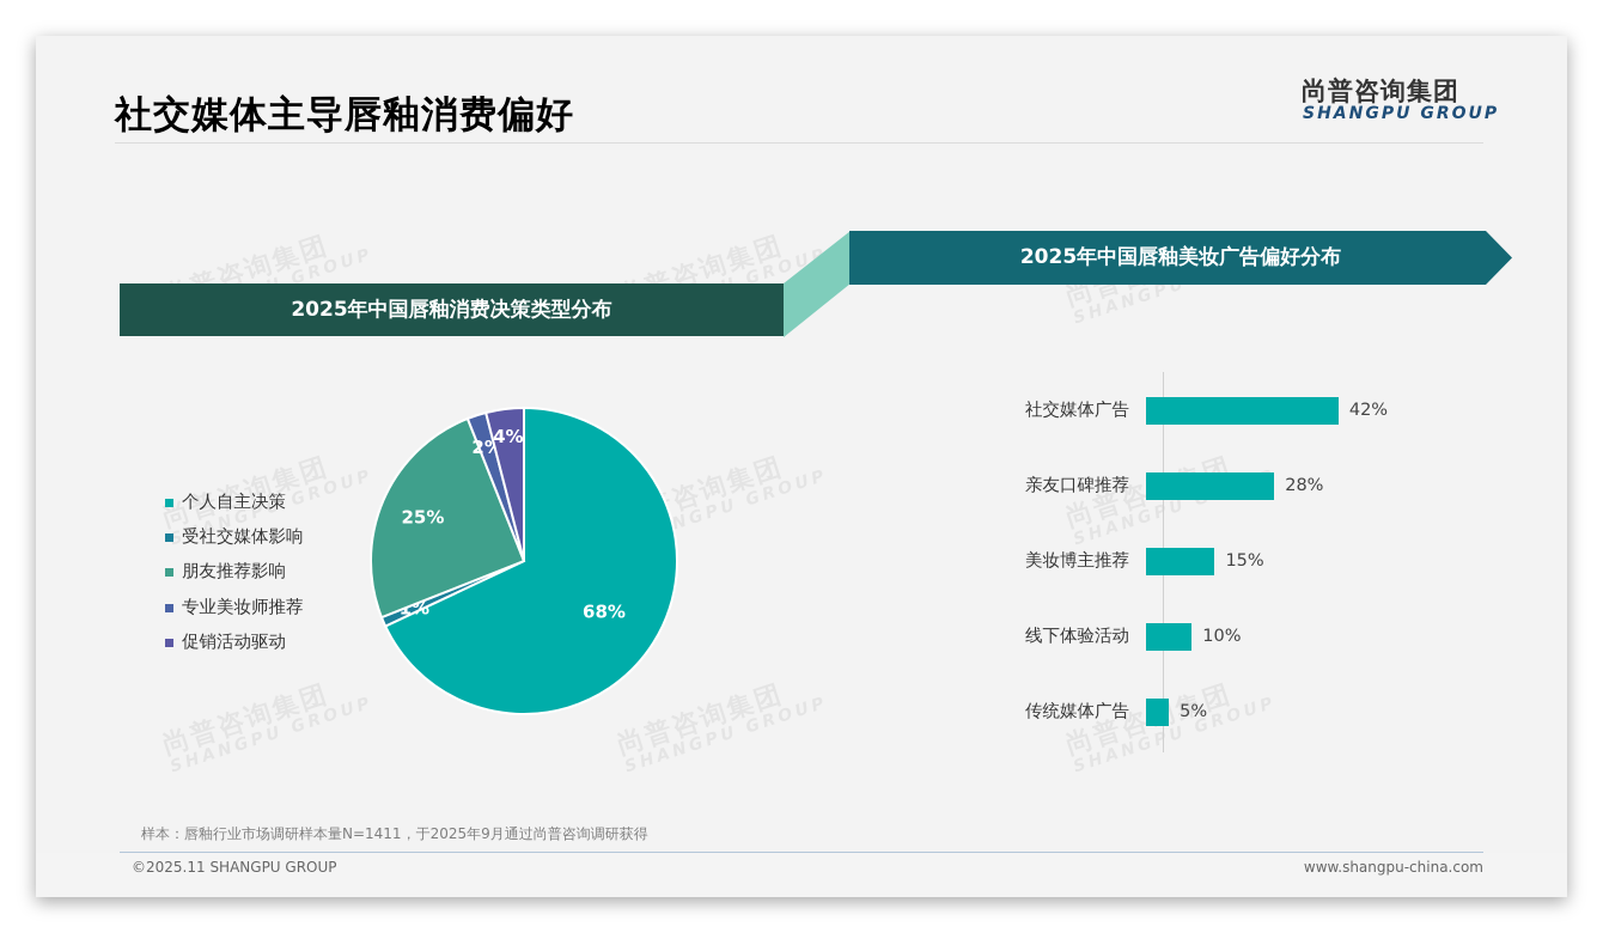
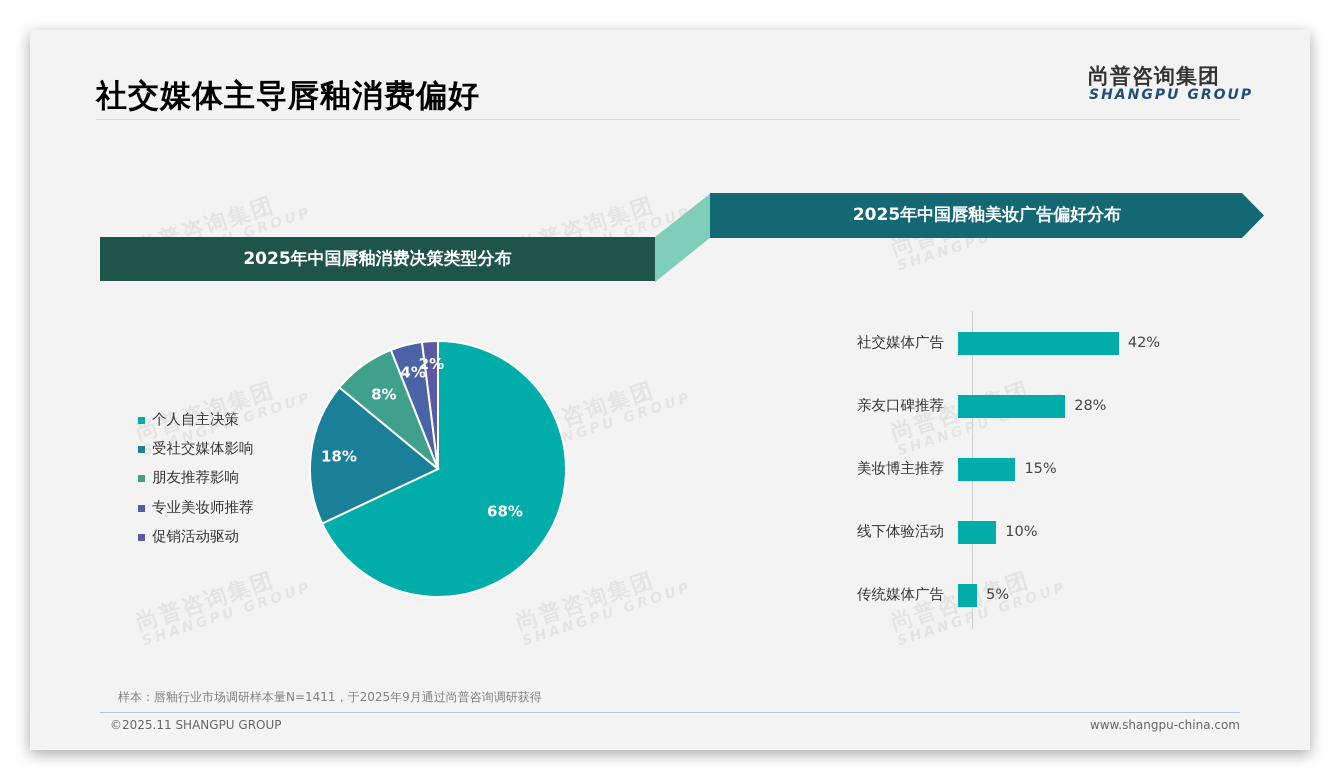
2025年中国唇釉消费决策类型分布/受社交媒体影响: 1% -> 18%
2025年中国唇釉消费决策类型分布/朋友推荐影响: 25% -> 8%
2025年中国唇釉消费决策类型分布/专业美妆师推荐: 2% -> 4%
2025年中国唇釉消费决策类型分布/促销活动驱动: 4% -> 2%
